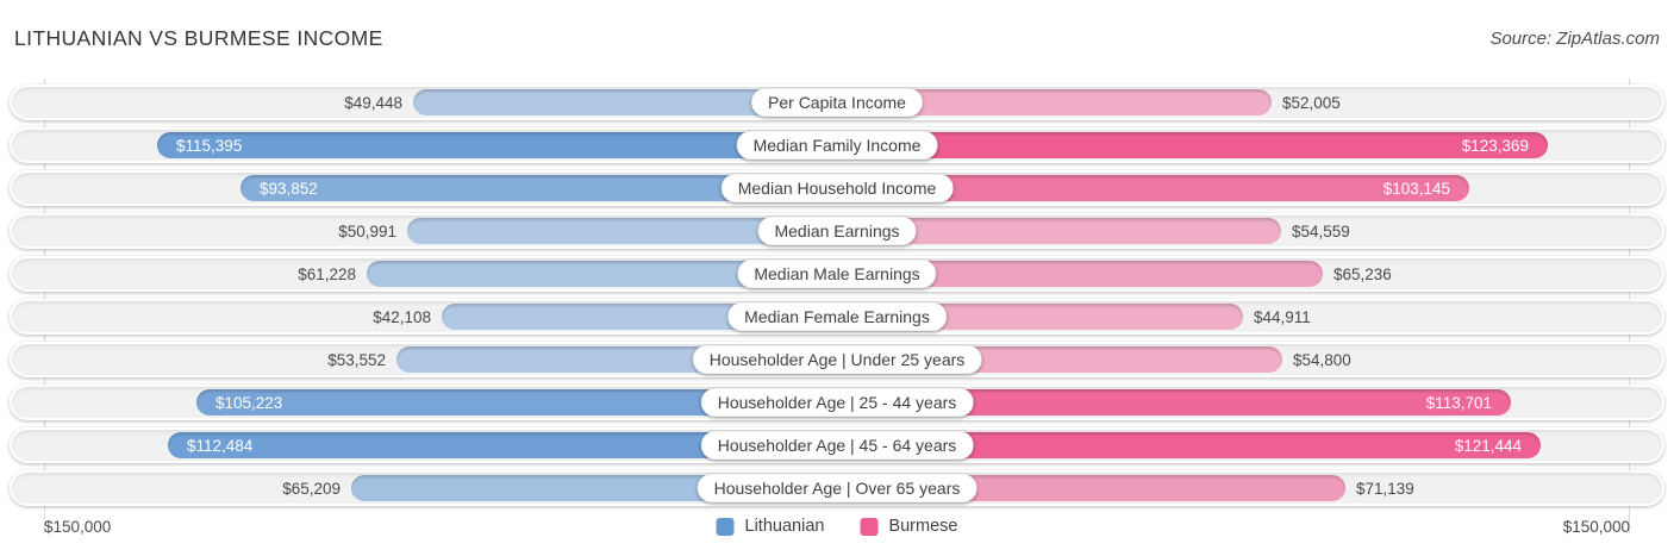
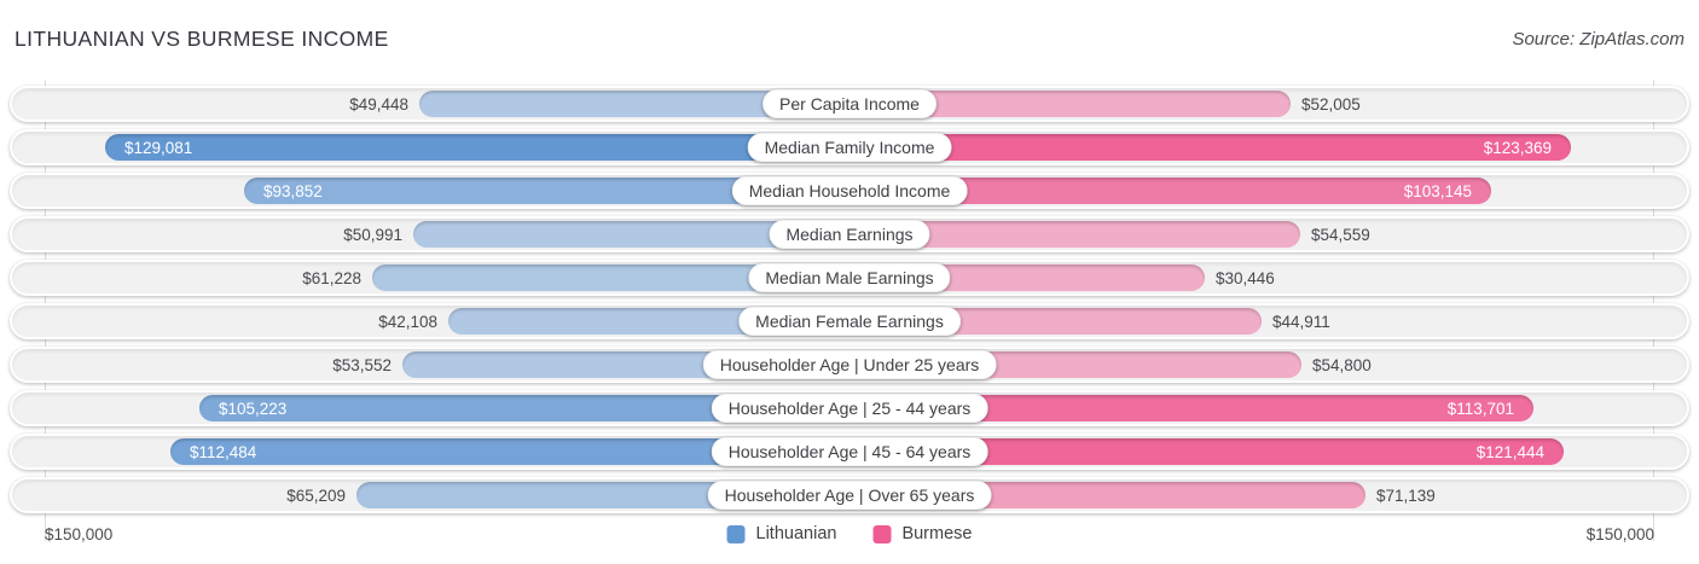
Lithuanian/Median Family Income: $115,395 -> $129,081
Burmese/Median Male Earnings: $65,236 -> $30,446
